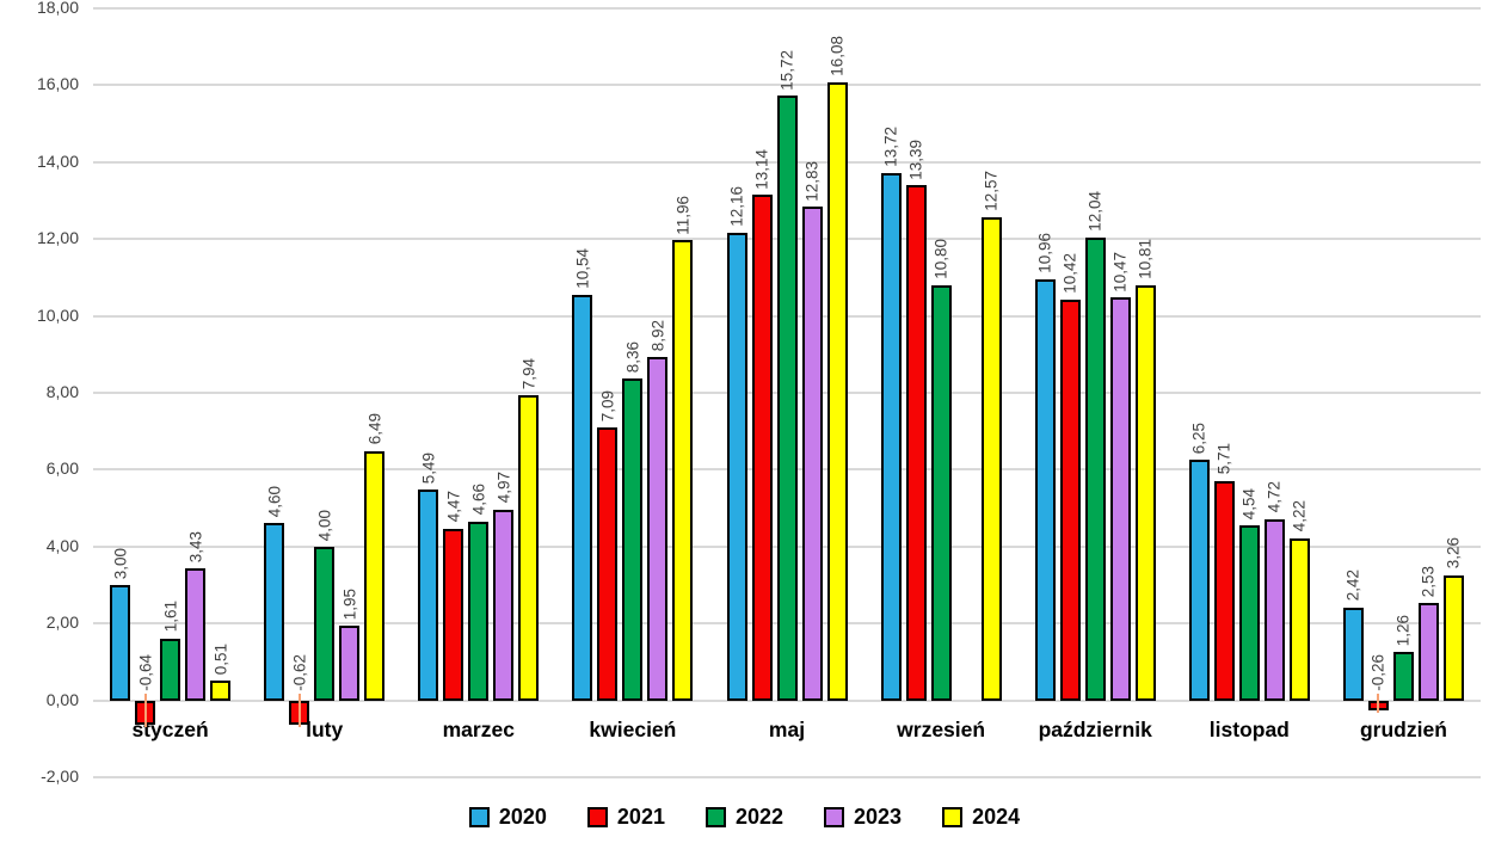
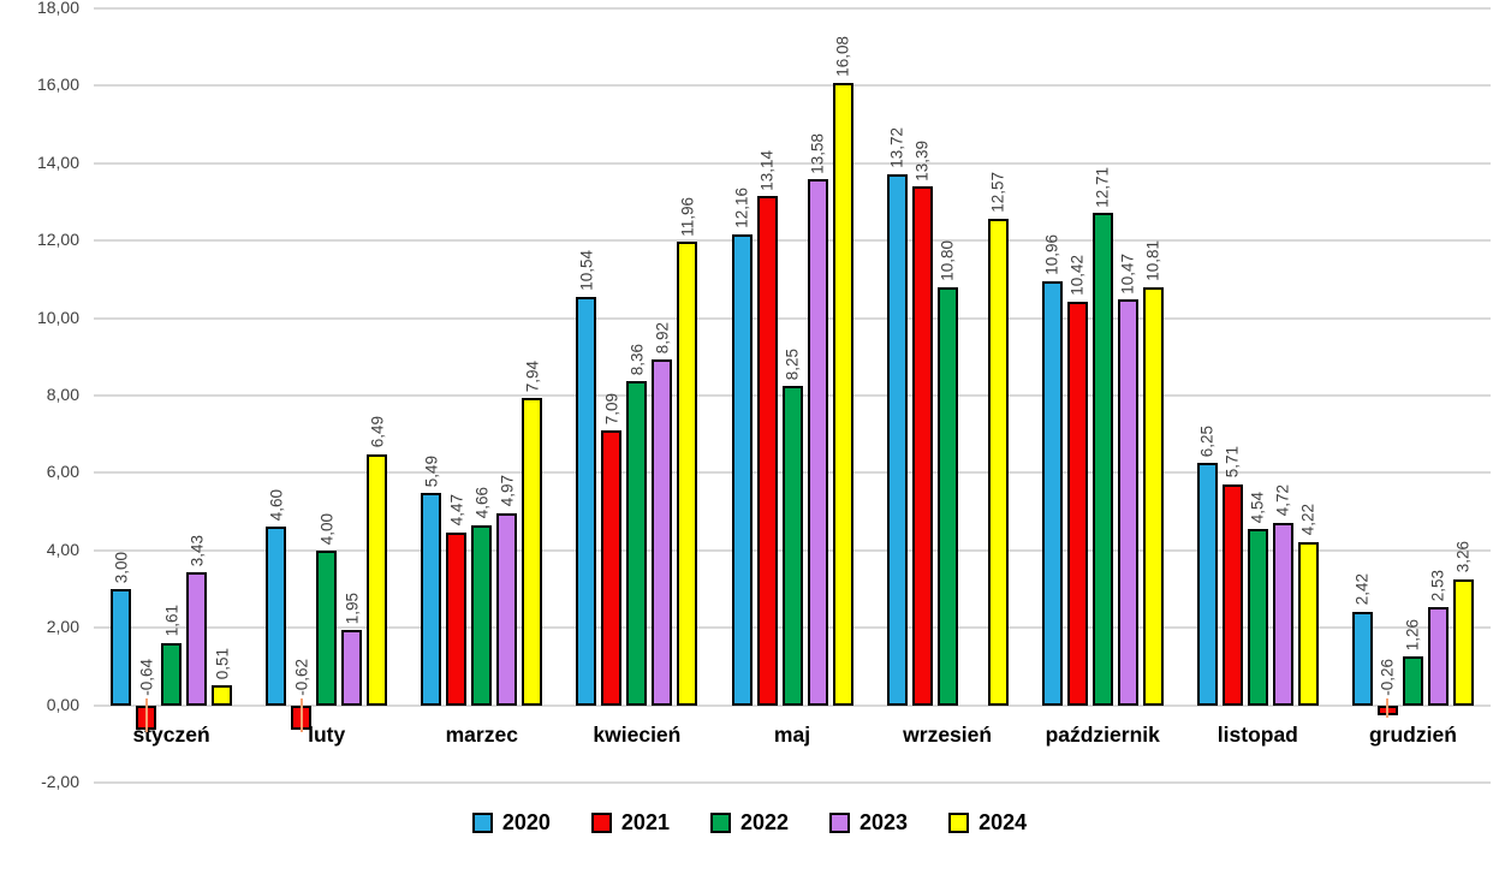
2022/maj: 15,72 -> 8,25
2023/maj: 12,83 -> 13,58
2022/październik: 12,04 -> 12,71
